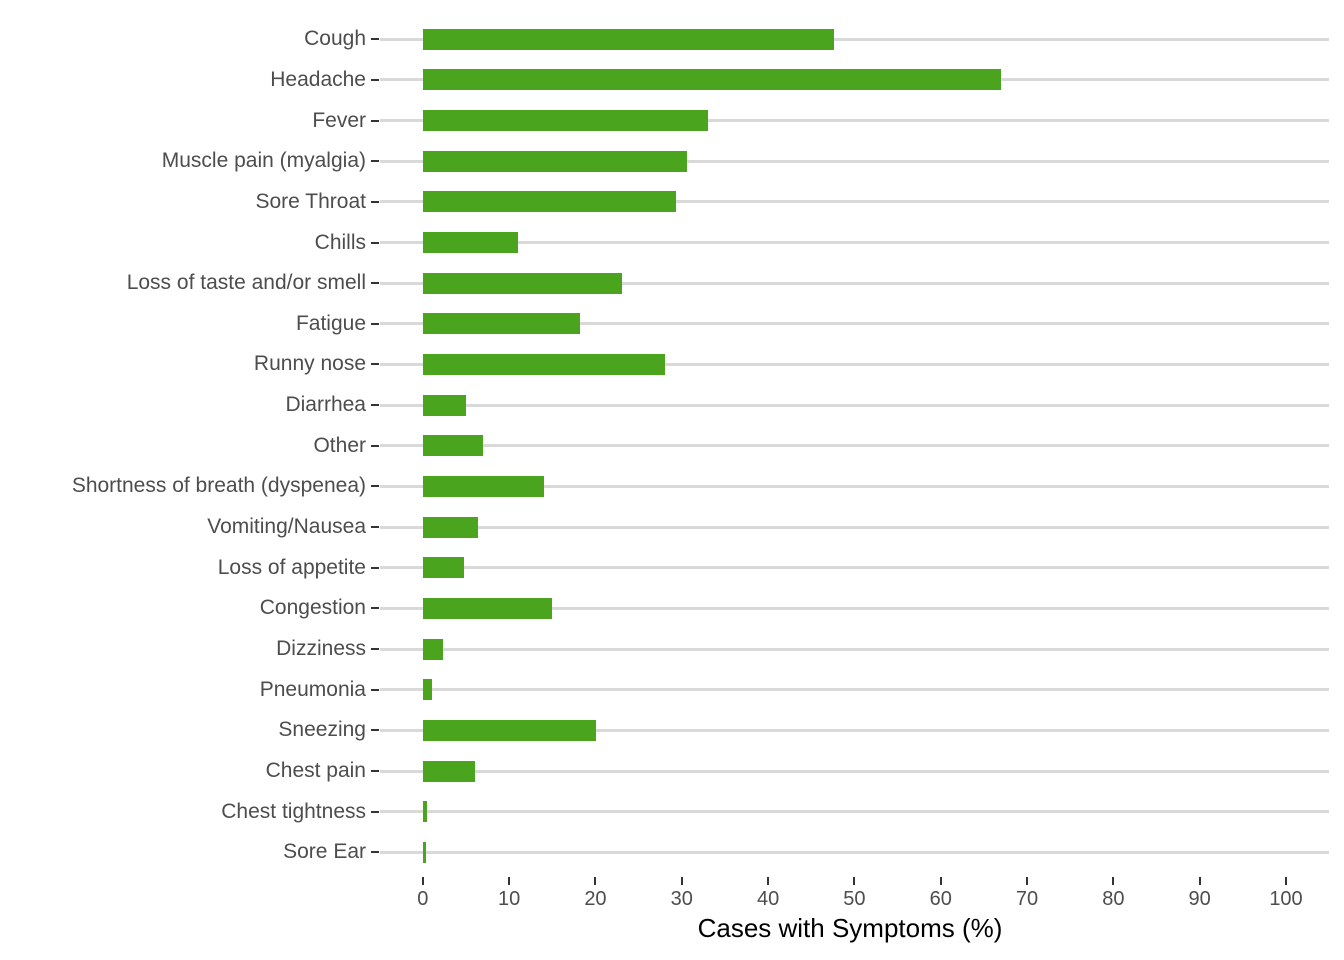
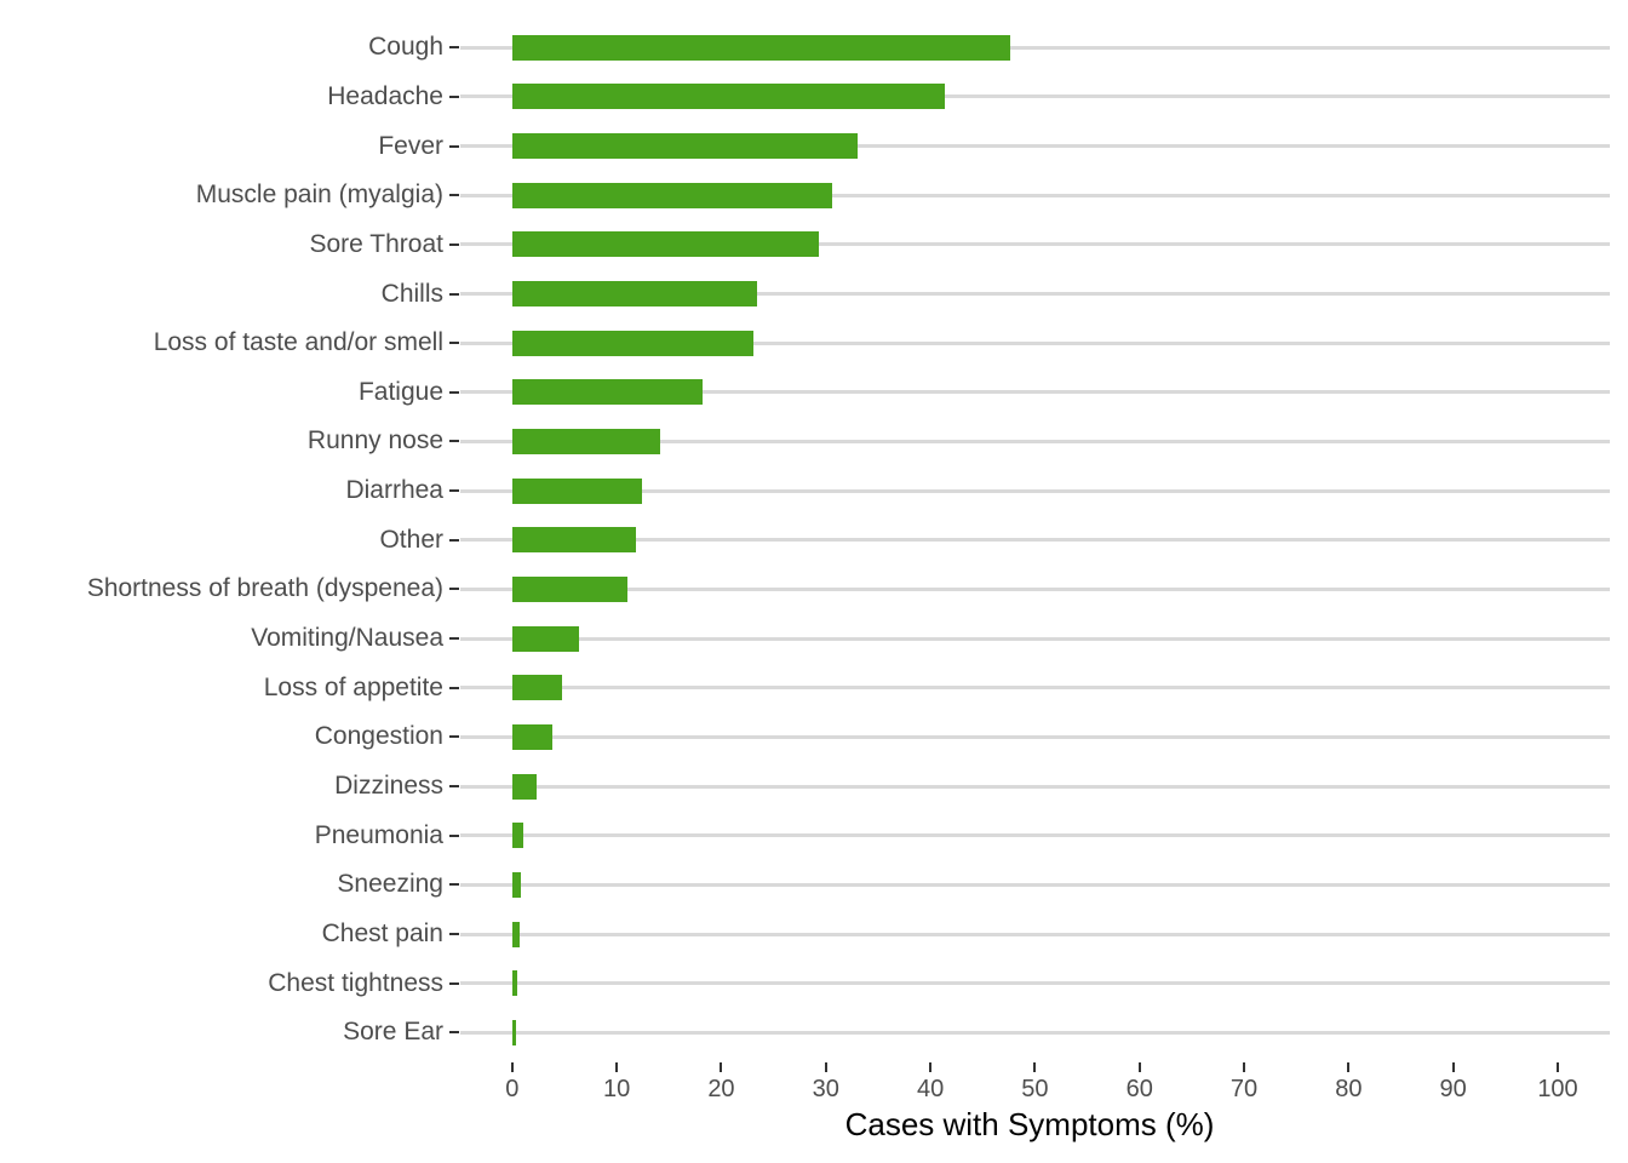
Headache: 67 -> 41
Chills: 11 -> 23
Runny nose: 28 -> 14
Diarrhea: 5 -> 12
Other: 7 -> 12
Shortness of breath (dyspenea): 14 -> 11
Congestion: 15 -> 4
Sneezing: 20 -> 1
Chest pain: 6 -> 1
